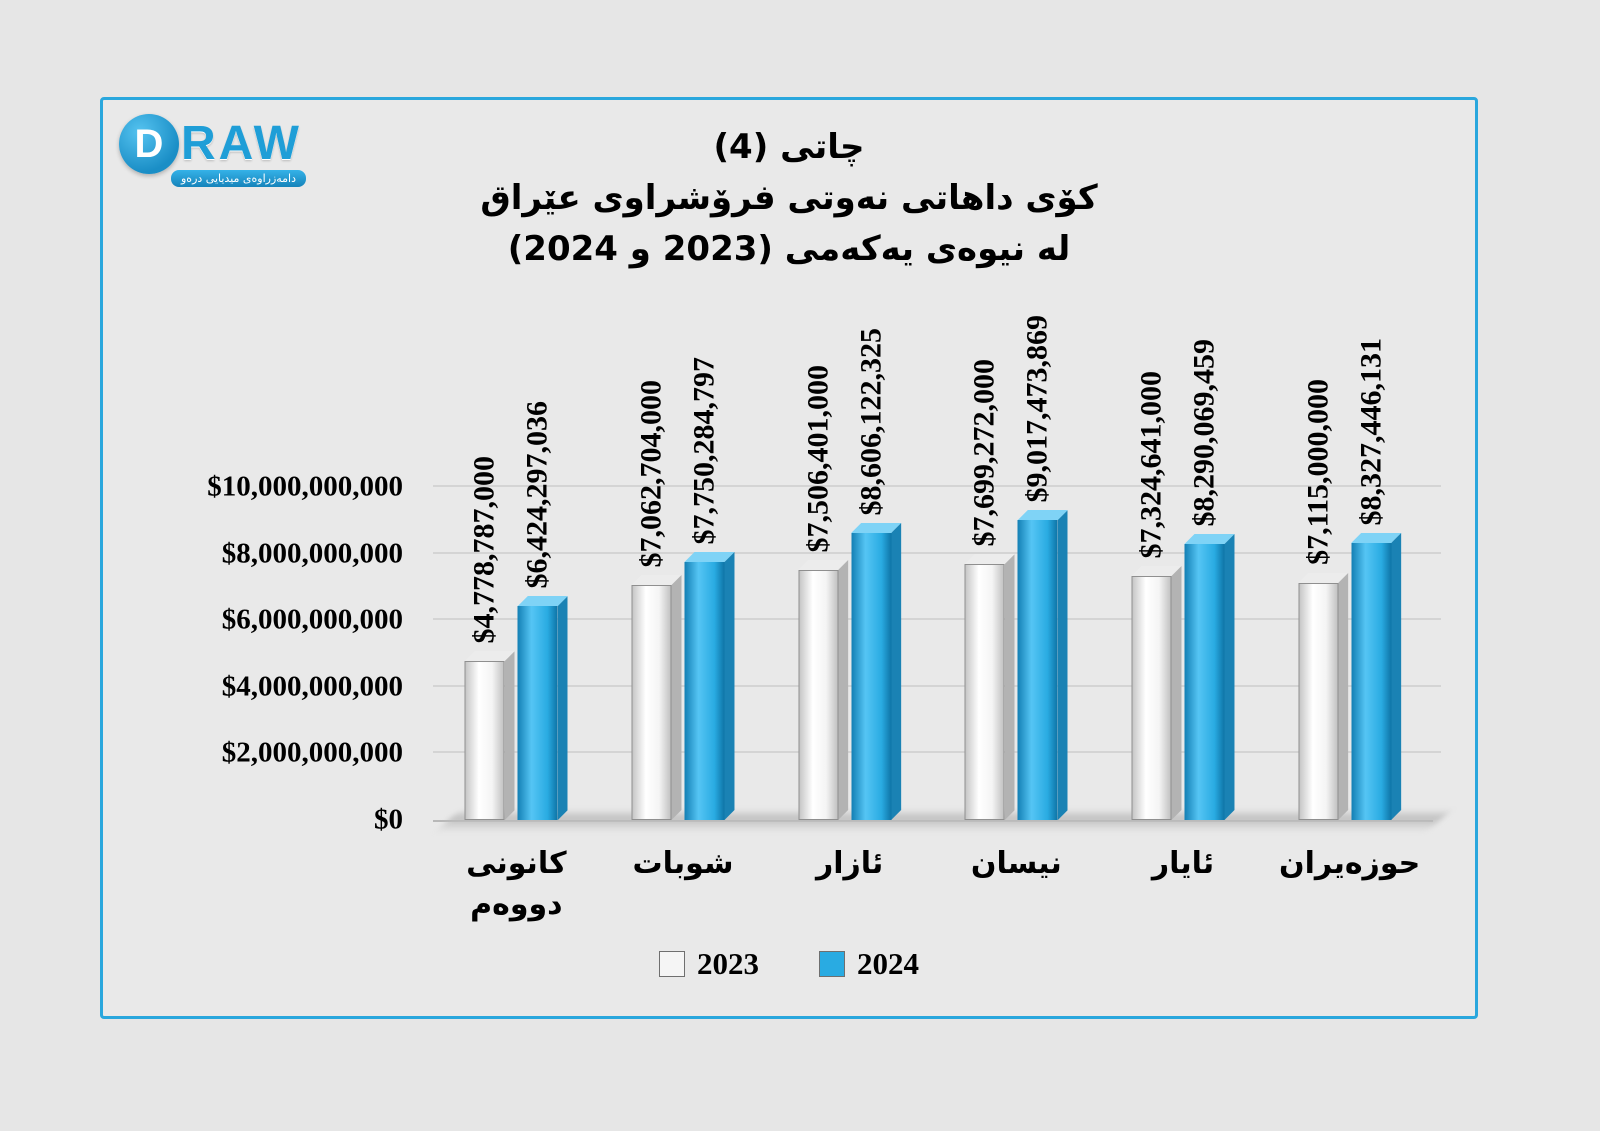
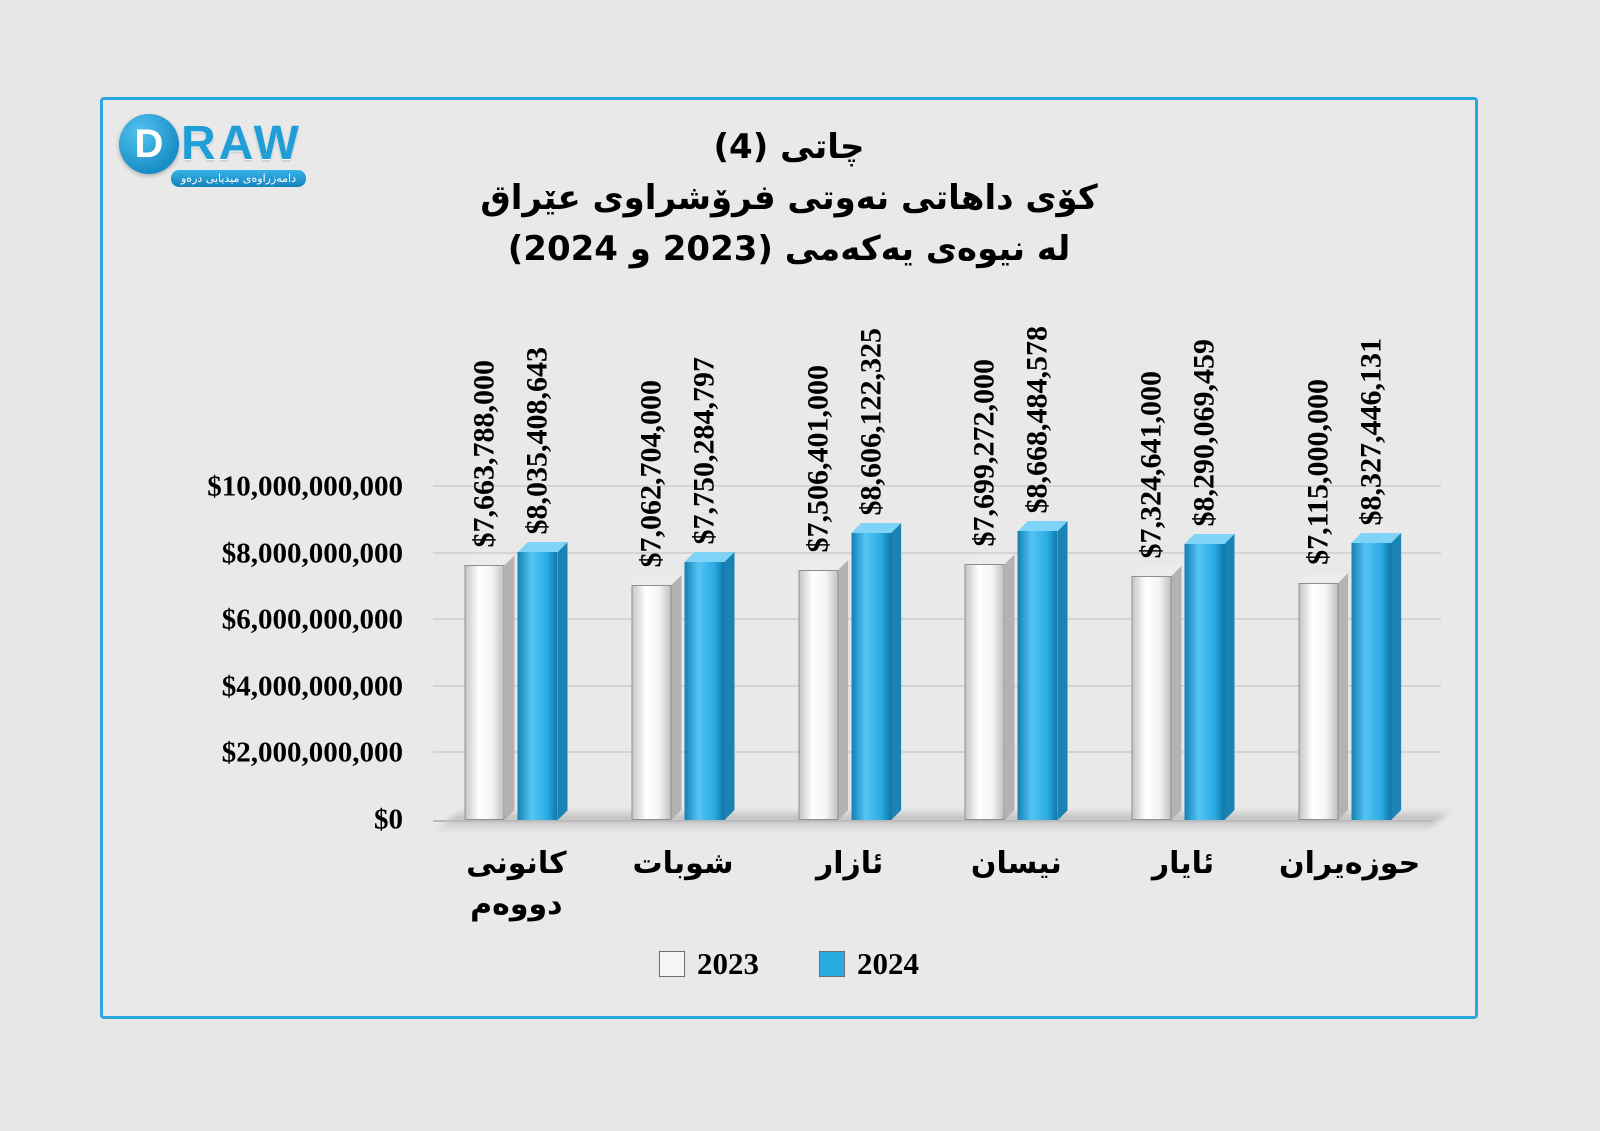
2023/کانونی دووەم: $4,778,787,000 -> $7,663,788,000
2024/کانونی دووەم: $6,424,297,036 -> $8,035,408,643
2024/نیسان: $9,017,473,869 -> $8,668,484,578
